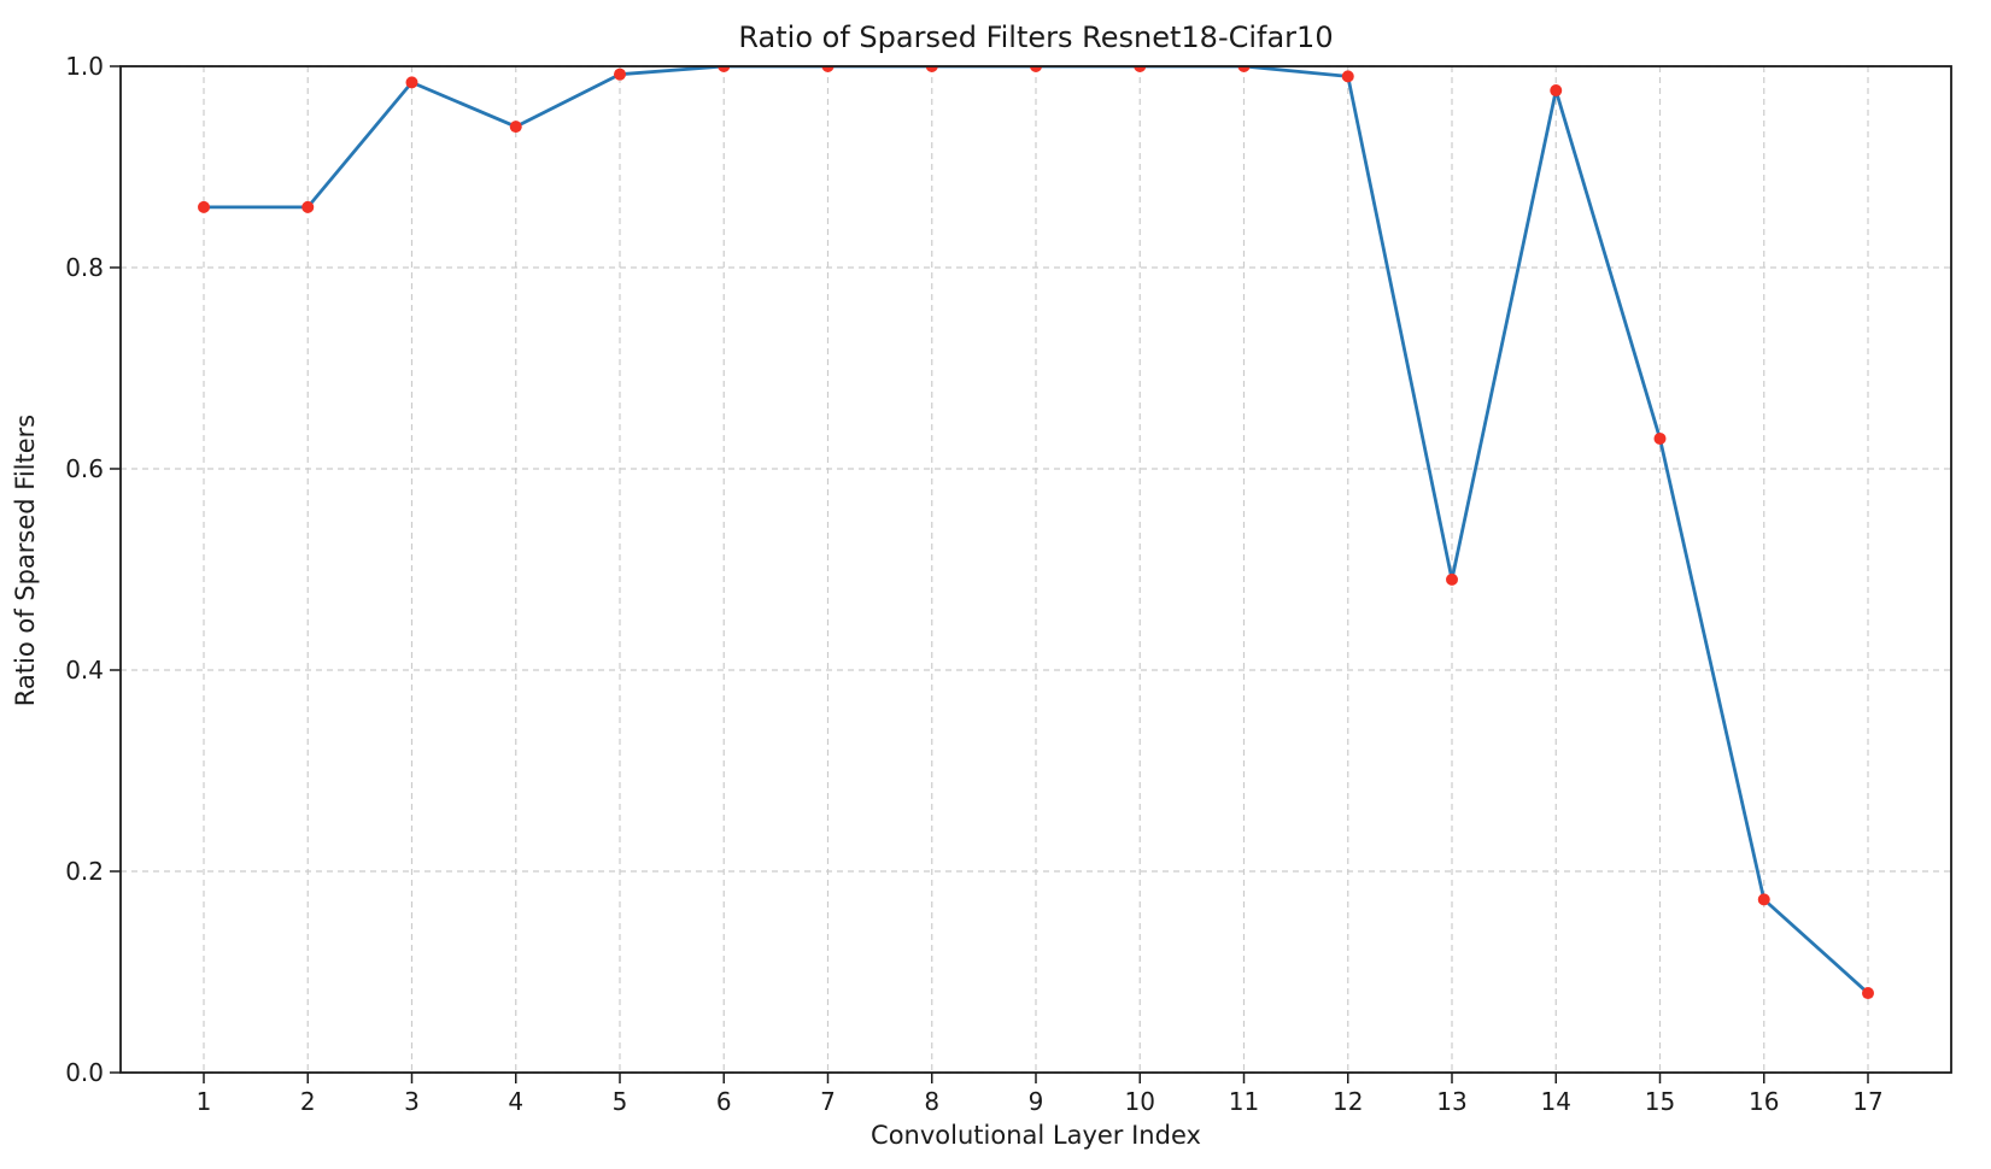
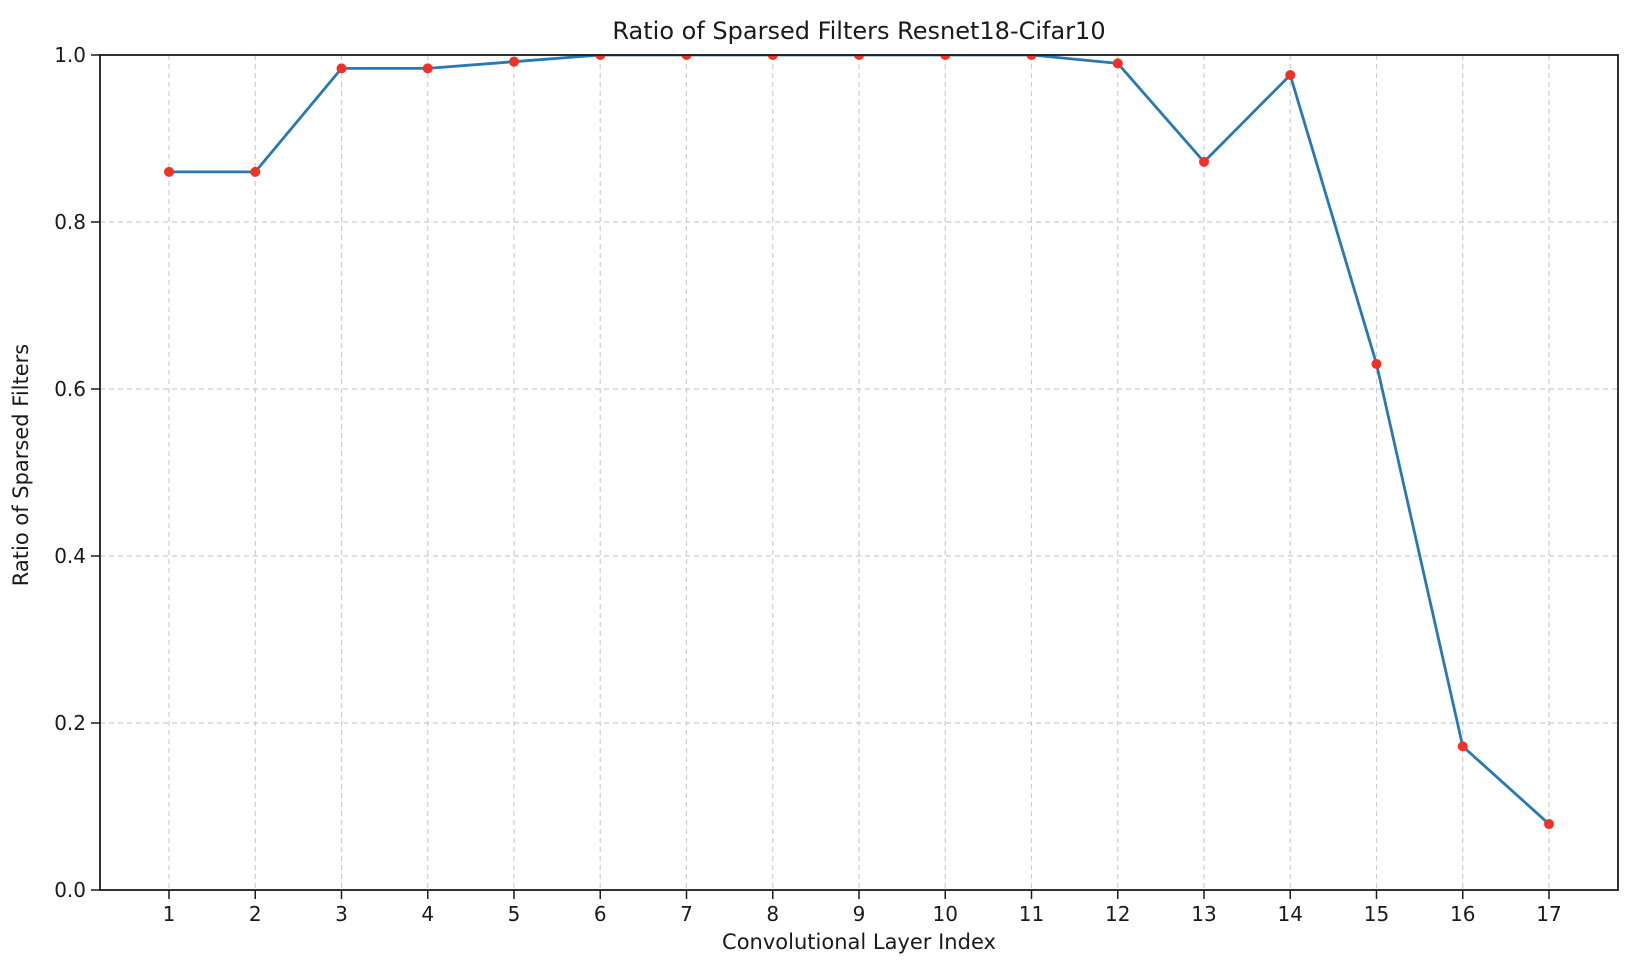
4: 0.94 -> 0.98
13: 0.49 -> 0.87
